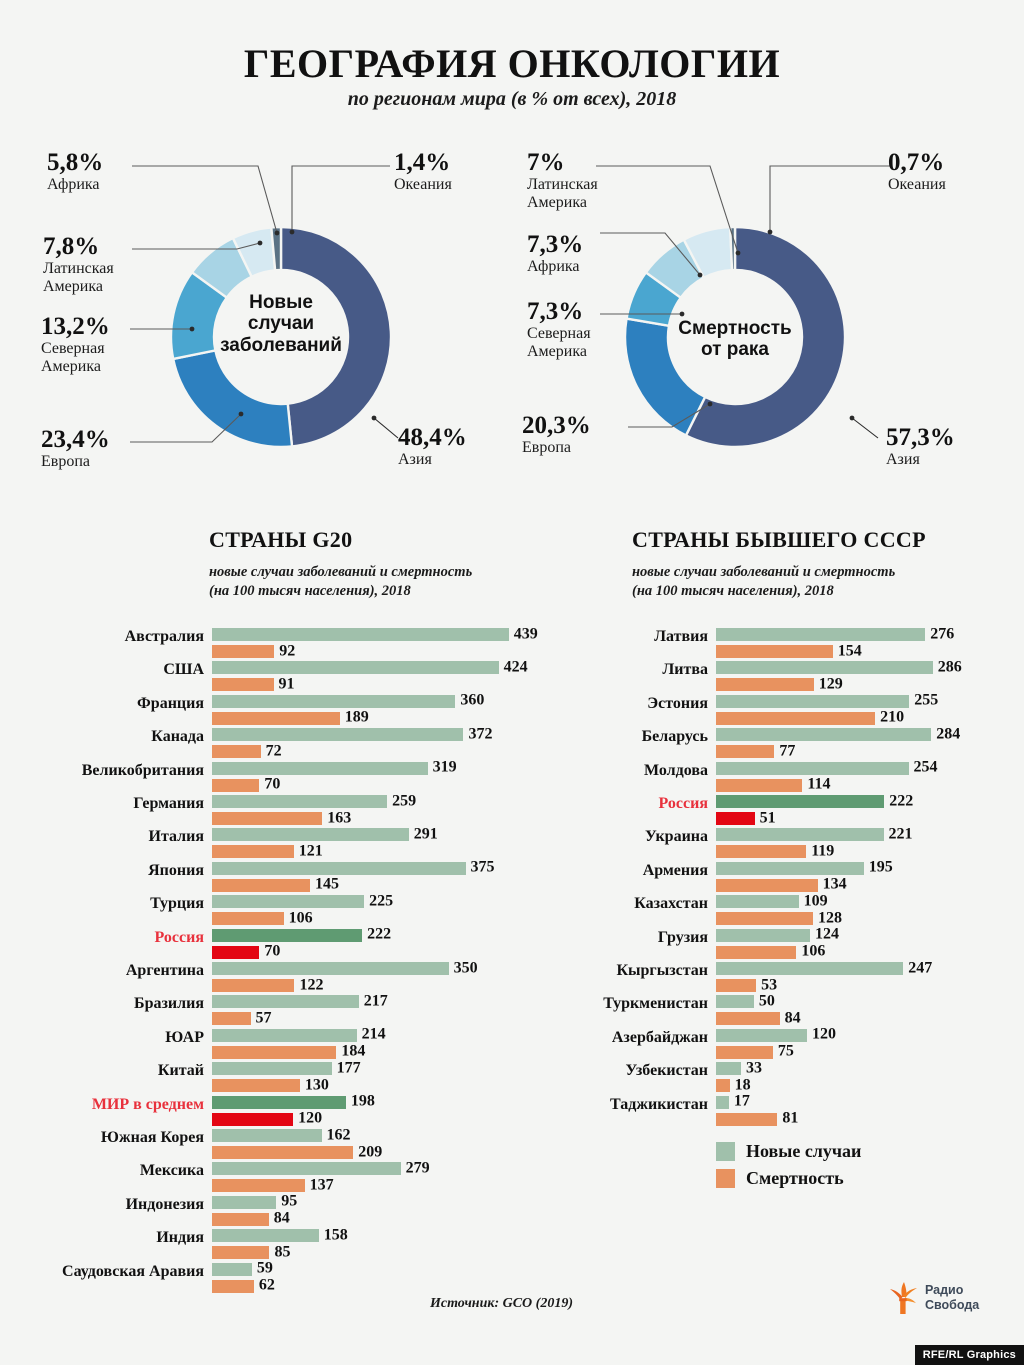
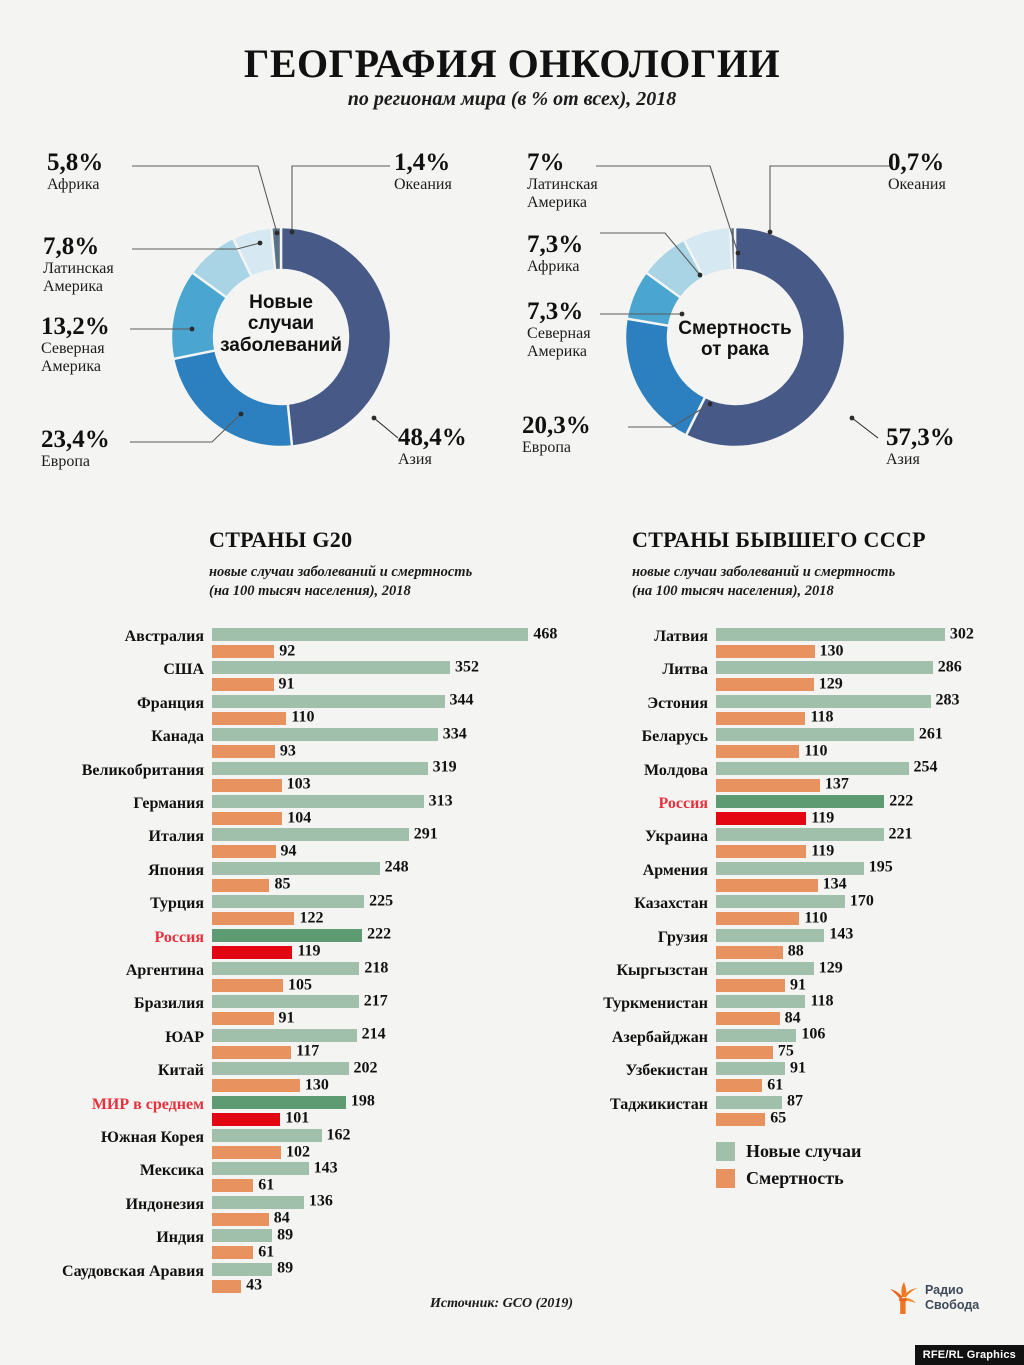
СТРАНЫ G20/Новые случаи/Австралия: 439 -> 468
СТРАНЫ G20/Новые случаи/США: 424 -> 352
СТРАНЫ G20/Новые случаи/Франция: 360 -> 344
СТРАНЫ G20/Смертность/Франция: 189 -> 110
СТРАНЫ G20/Новые случаи/Канада: 372 -> 334
СТРАНЫ G20/Смертность/Канада: 72 -> 93
СТРАНЫ G20/Смертность/Великобритания: 70 -> 103
СТРАНЫ G20/Новые случаи/Германия: 259 -> 313
СТРАНЫ G20/Смертность/Германия: 163 -> 104
СТРАНЫ G20/Смертность/Италия: 121 -> 94
СТРАНЫ G20/Новые случаи/Япония: 375 -> 248
СТРАНЫ G20/Смертность/Япония: 145 -> 85
СТРАНЫ G20/Смертность/Турция: 106 -> 122
СТРАНЫ G20/Смертность/Россия: 70 -> 119
СТРАНЫ G20/Новые случаи/Аргентина: 350 -> 218
СТРАНЫ G20/Смертность/Аргентина: 122 -> 105
СТРАНЫ G20/Смертность/Бразилия: 57 -> 91
СТРАНЫ G20/Смертность/ЮАР: 184 -> 117
СТРАНЫ G20/Новые случаи/Китай: 177 -> 202
СТРАНЫ G20/Смертность/МИР в среднем: 120 -> 101
СТРАНЫ G20/Смертность/Южная Корея: 209 -> 102
СТРАНЫ G20/Новые случаи/Мексика: 279 -> 143
СТРАНЫ G20/Смертность/Мексика: 137 -> 61
СТРАНЫ G20/Новые случаи/Индонезия: 95 -> 136
СТРАНЫ G20/Новые случаи/Индия: 158 -> 89
СТРАНЫ G20/Смертность/Индия: 85 -> 61
СТРАНЫ G20/Новые случаи/Саудовская Аравия: 59 -> 89
СТРАНЫ G20/Смертность/Саудовская Аравия: 62 -> 43
СТРАНЫ БЫВШЕГО СССР/Новые случаи/Латвия: 276 -> 302
СТРАНЫ БЫВШЕГО СССР/Смертность/Латвия: 154 -> 130
СТРАНЫ БЫВШЕГО СССР/Новые случаи/Эстония: 255 -> 283
СТРАНЫ БЫВШЕГО СССР/Смертность/Эстония: 210 -> 118
СТРАНЫ БЫВШЕГО СССР/Новые случаи/Беларусь: 284 -> 261
СТРАНЫ БЫВШЕГО СССР/Смертность/Беларусь: 77 -> 110
СТРАНЫ БЫВШЕГО СССР/Смертность/Молдова: 114 -> 137
СТРАНЫ БЫВШЕГО СССР/Смертность/Россия: 51 -> 119
СТРАНЫ БЫВШЕГО СССР/Новые случаи/Казахстан: 109 -> 170
СТРАНЫ БЫВШЕГО СССР/Смертность/Казахстан: 128 -> 110
СТРАНЫ БЫВШЕГО СССР/Новые случаи/Грузия: 124 -> 143
СТРАНЫ БЫВШЕГО СССР/Смертность/Грузия: 106 -> 88
СТРАНЫ БЫВШЕГО СССР/Новые случаи/Кыргызстан: 247 -> 129
СТРАНЫ БЫВШЕГО СССР/Смертность/Кыргызстан: 53 -> 91
СТРАНЫ БЫВШЕГО СССР/Новые случаи/Туркменистан: 50 -> 118
СТРАНЫ БЫВШЕГО СССР/Новые случаи/Азербайджан: 120 -> 106
СТРАНЫ БЫВШЕГО СССР/Новые случаи/Узбекистан: 33 -> 91
СТРАНЫ БЫВШЕГО СССР/Смертность/Узбекистан: 18 -> 61
СТРАНЫ БЫВШЕГО СССР/Новые случаи/Таджикистан: 17 -> 87
СТРАНЫ БЫВШЕГО СССР/Смертность/Таджикистан: 81 -> 65
